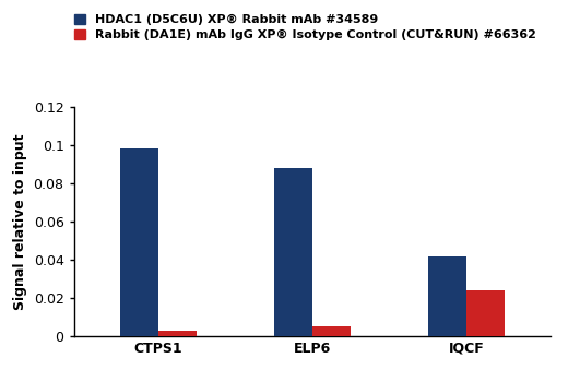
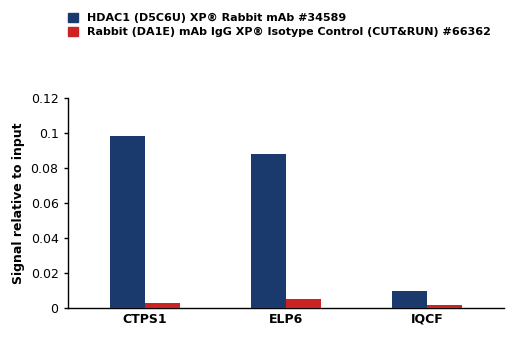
HDAC1 (D5C6U) XP® Rabbit mAb #34589/IQCF: 0.042 -> 0.010
Rabbit (DA1E) mAb IgG XP® Isotype Control (CUT&RUN) #66362/IQCF: 0.024 -> 0.002
